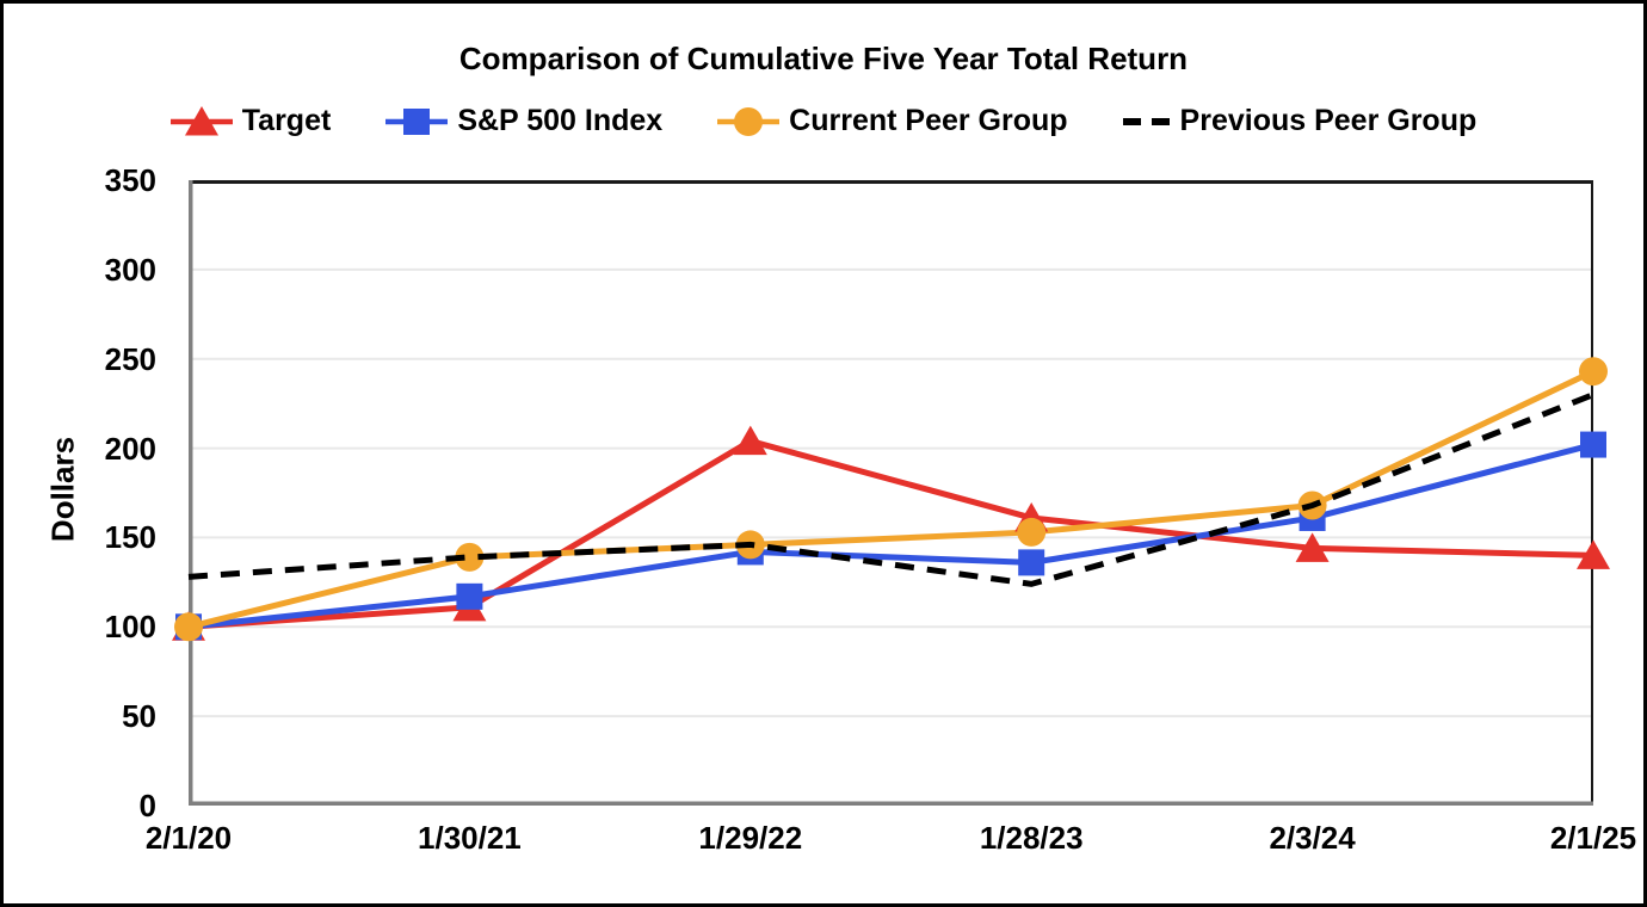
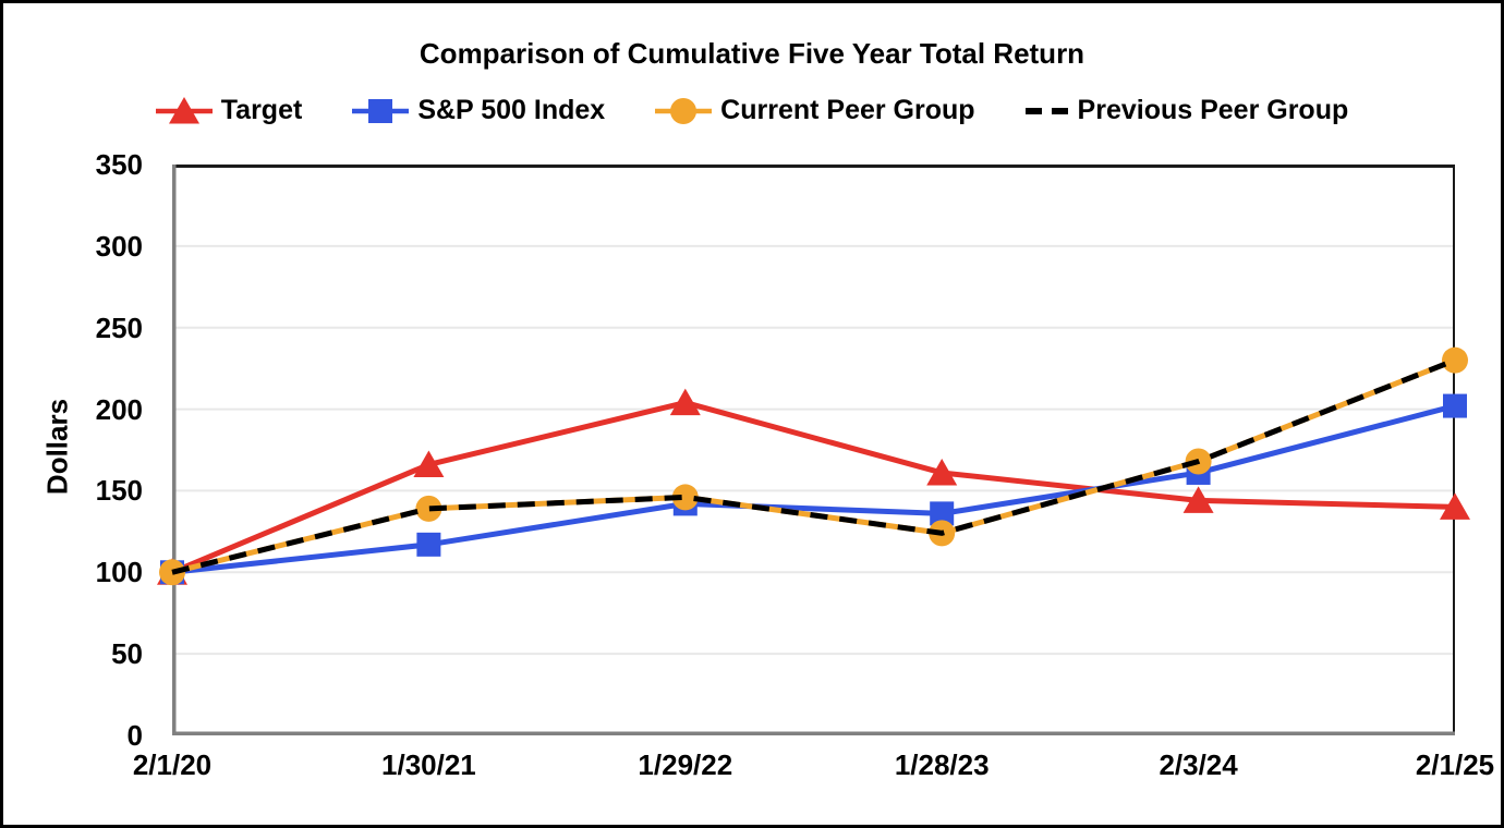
Previous Peer Group/2/1/20: 128 -> 100
Target/1/30/21: 111 -> 166
Current Peer Group/1/28/23: 153 -> 124
Current Peer Group/2/1/25: 243 -> 230
